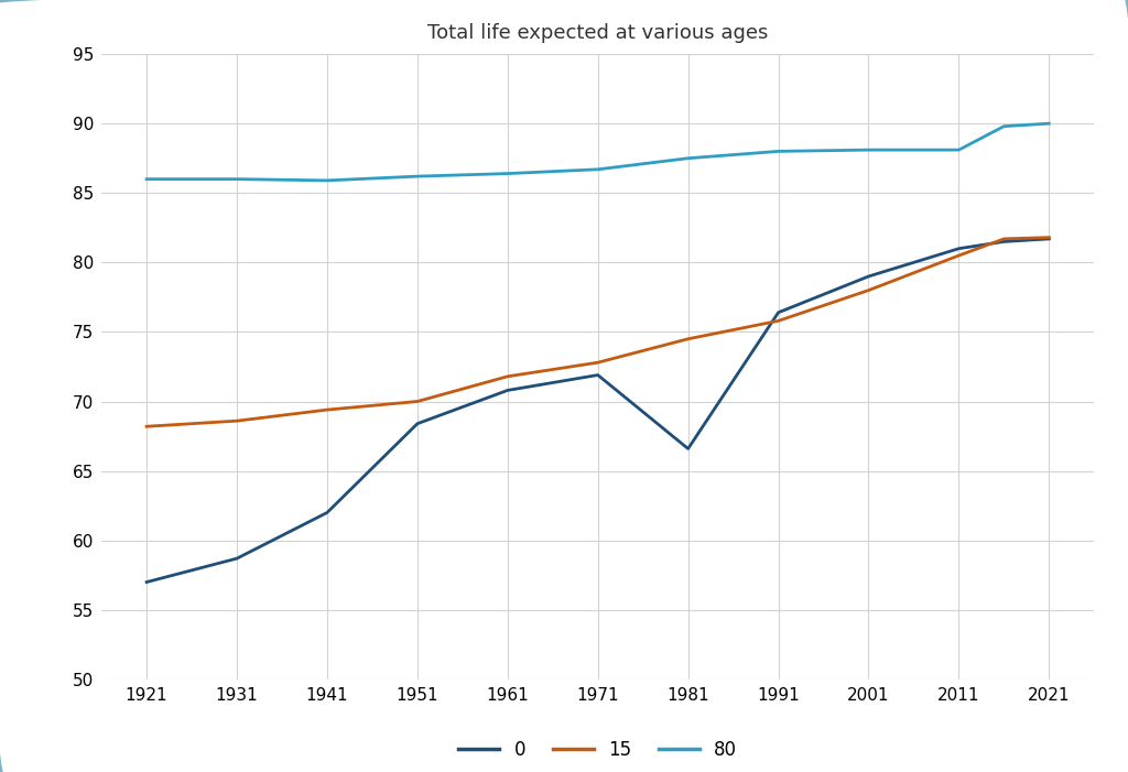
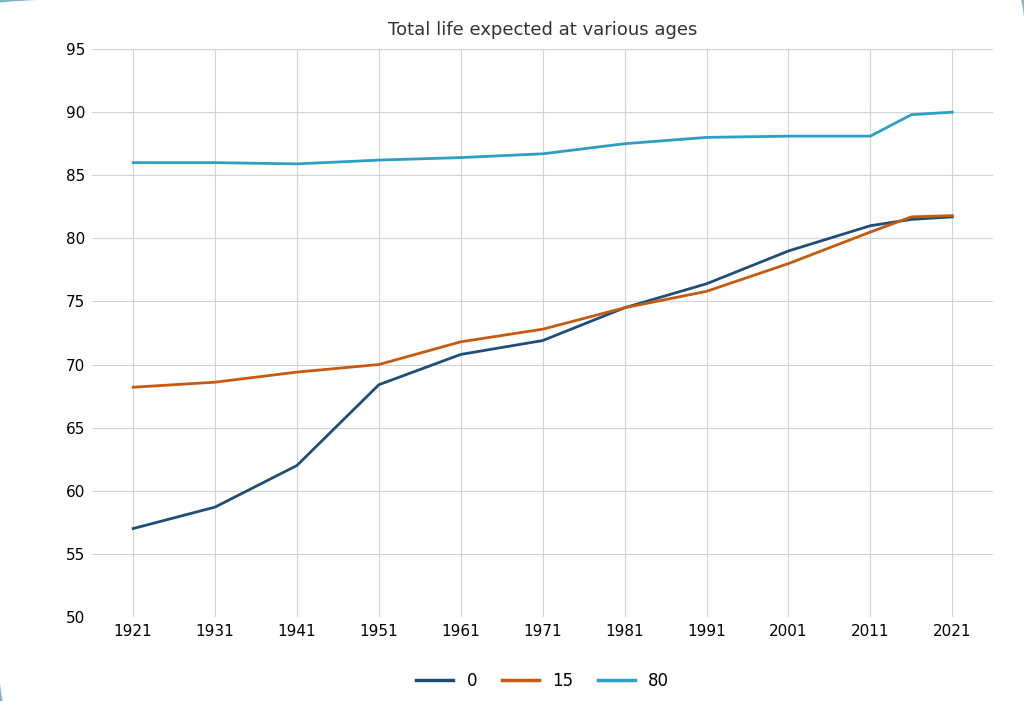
0/1981: 66.6 -> 74.5
